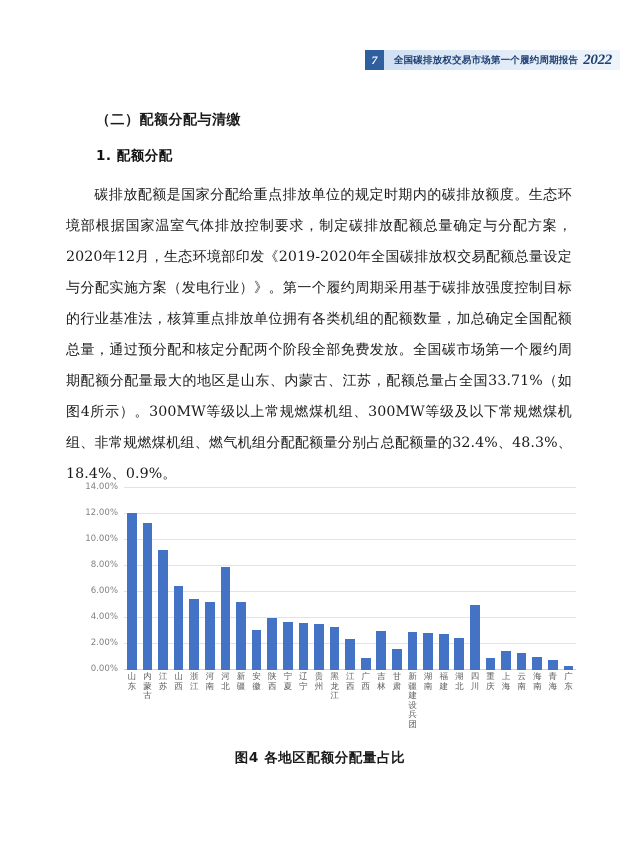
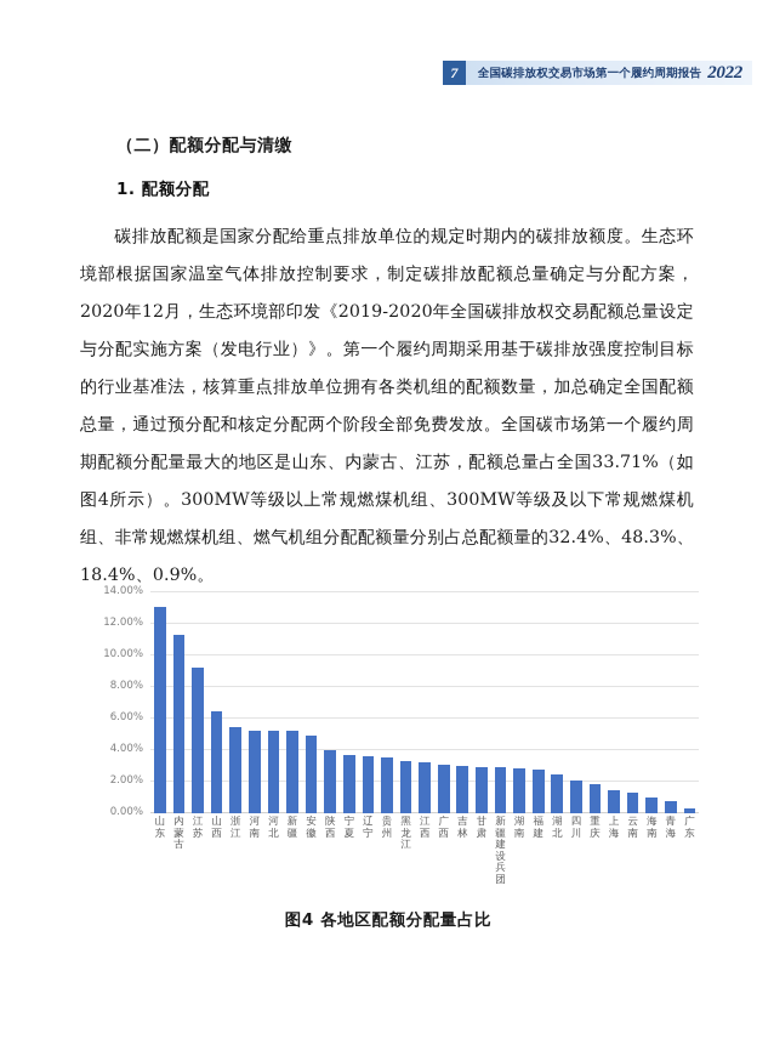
山东: 12.1% -> 13.1%
河北: 7.9% -> 5.2%
安徽: 3.1% -> 4.9%
江西: 2.4% -> 3.2%
广西: 0.9% -> 3.1%
甘肃: 1.6% -> 3.0%
四川: 5.0% -> 2.1%
重庆: 0.9% -> 1.9%
